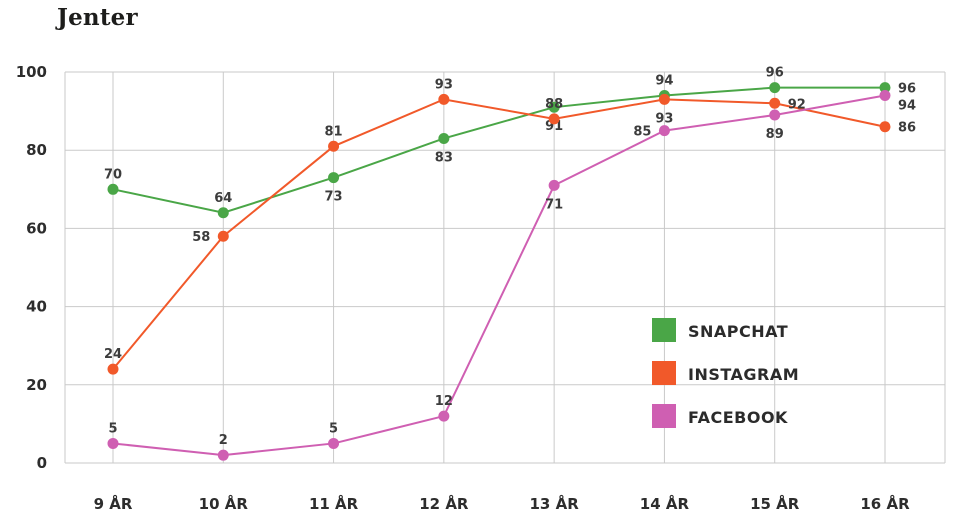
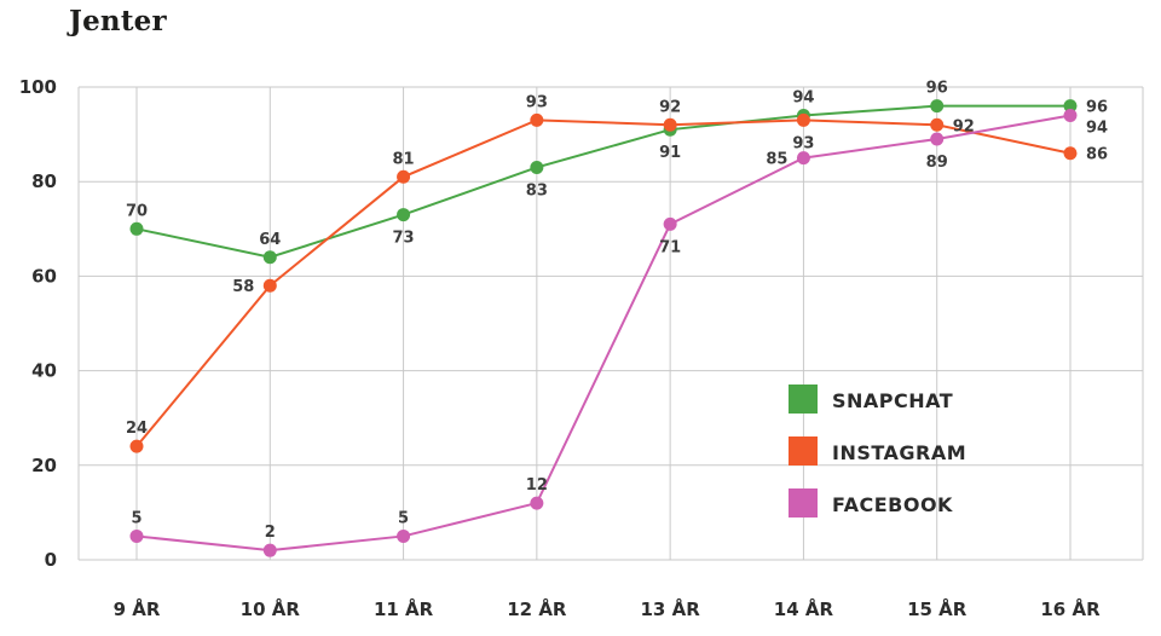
INSTAGRAM/13 ÅR: 88 -> 92
